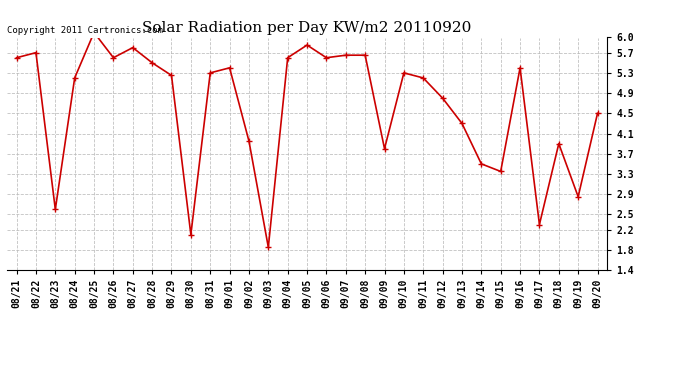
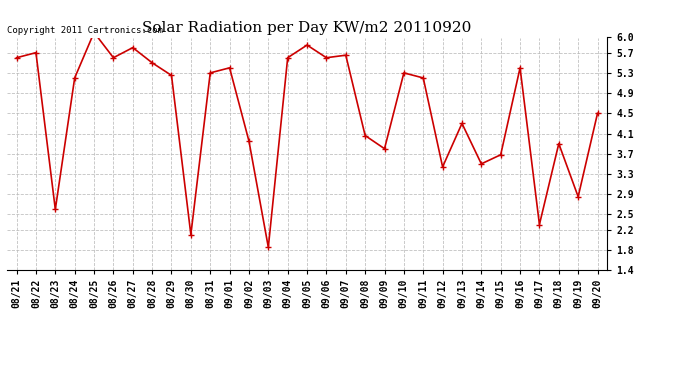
09/08: 5.65 -> 4.06
09/12: 4.80 -> 3.44
09/15: 3.35 -> 3.68
